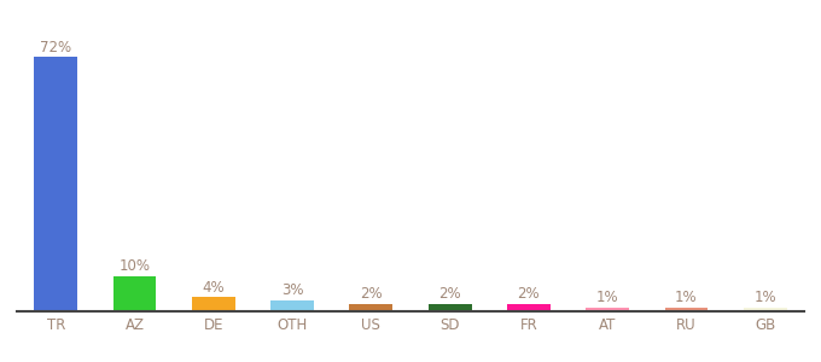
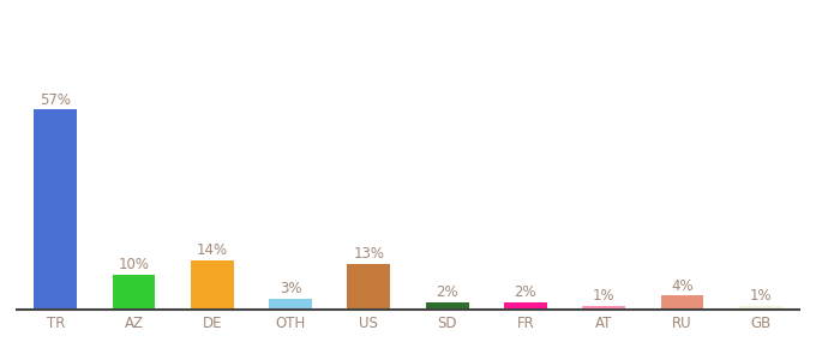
TR: 72% -> 57%
DE: 4% -> 14%
US: 2% -> 13%
RU: 1% -> 4%
